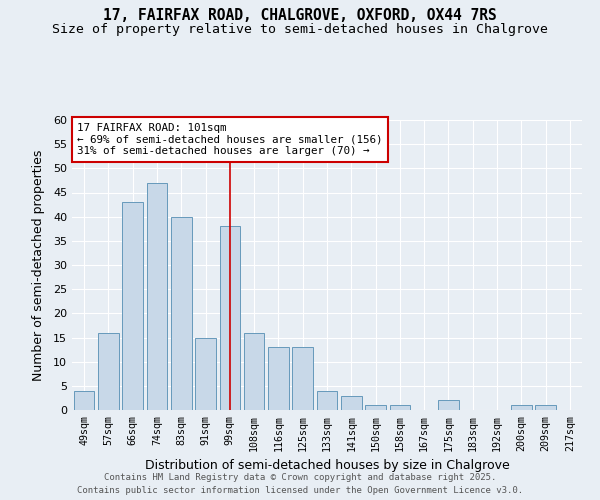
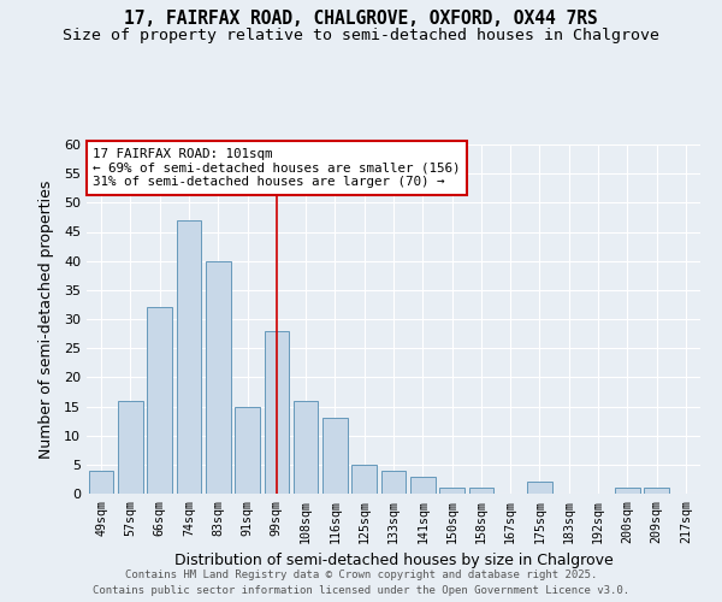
66sqm: 43 -> 32
99sqm: 38 -> 28
125sqm: 13 -> 5
